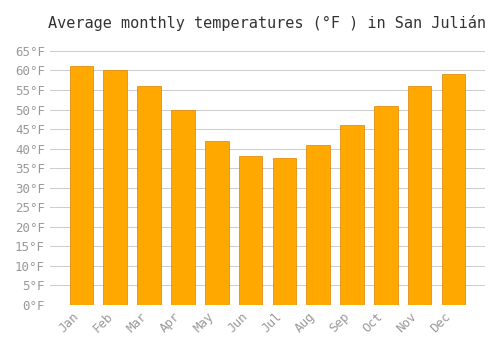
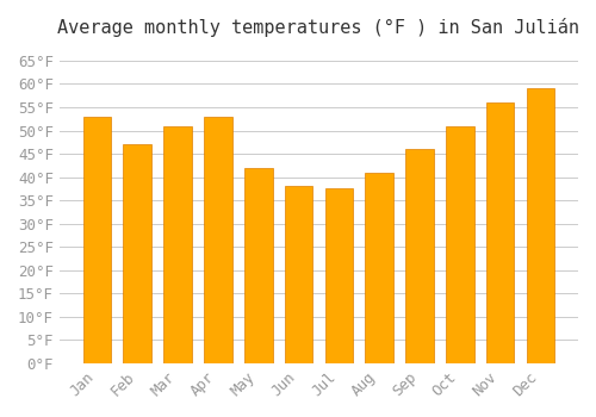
Jan: 61.0°F -> 53.0°F
Feb: 60.0°F -> 47.0°F
Mar: 56.0°F -> 51.0°F
Apr: 50.0°F -> 53.0°F
